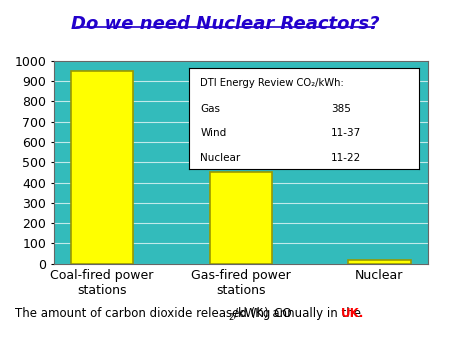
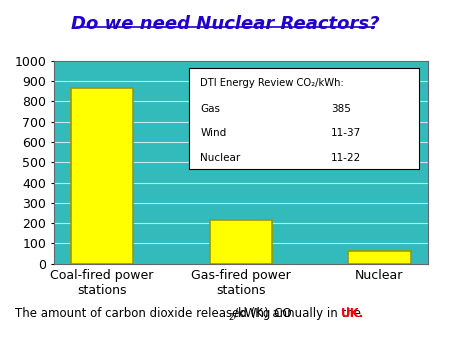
Coal-fired power stations: 950 -> 865
Gas-fired power stations: 450 -> 215
Nuclear: 16 -> 60
